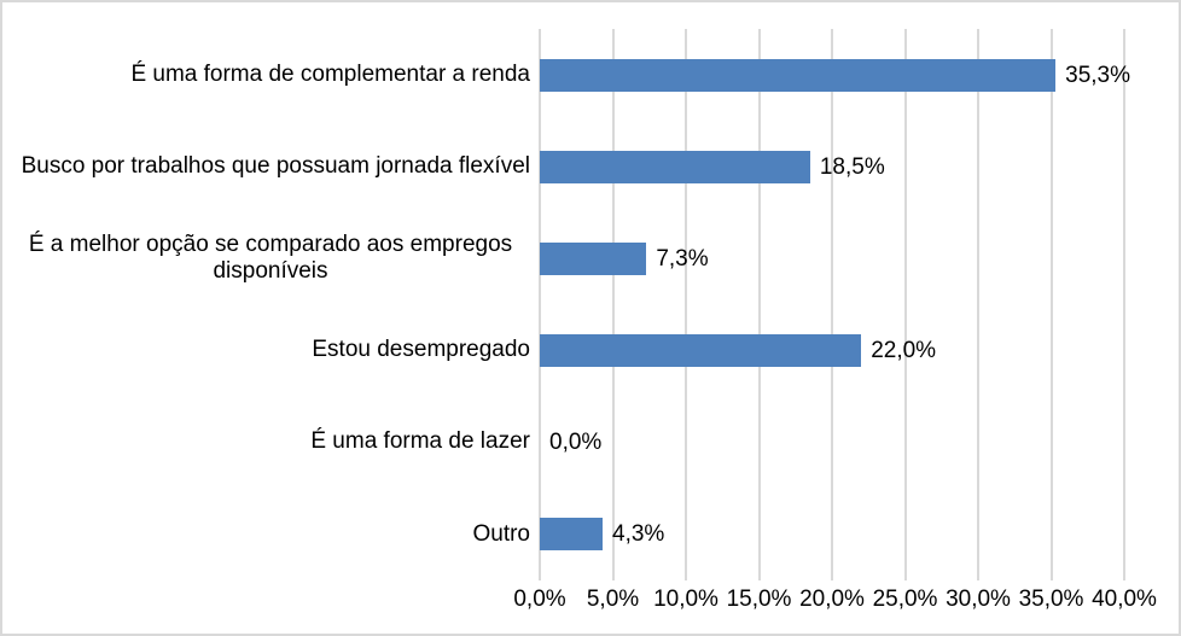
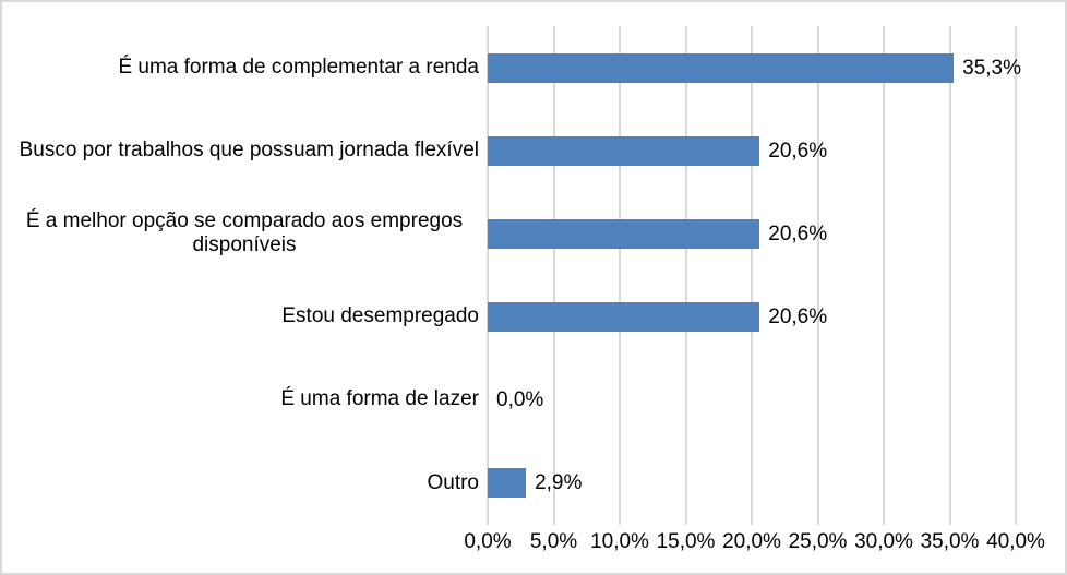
Busco por trabalhos que possuam jornada flexível: 18,5% -> 20,6%
É a melhor opção se comparado aos empregos disponíveis: 7,3% -> 20,6%
Estou desempregado: 22,0% -> 20,6%
Outro: 4,3% -> 2,9%
